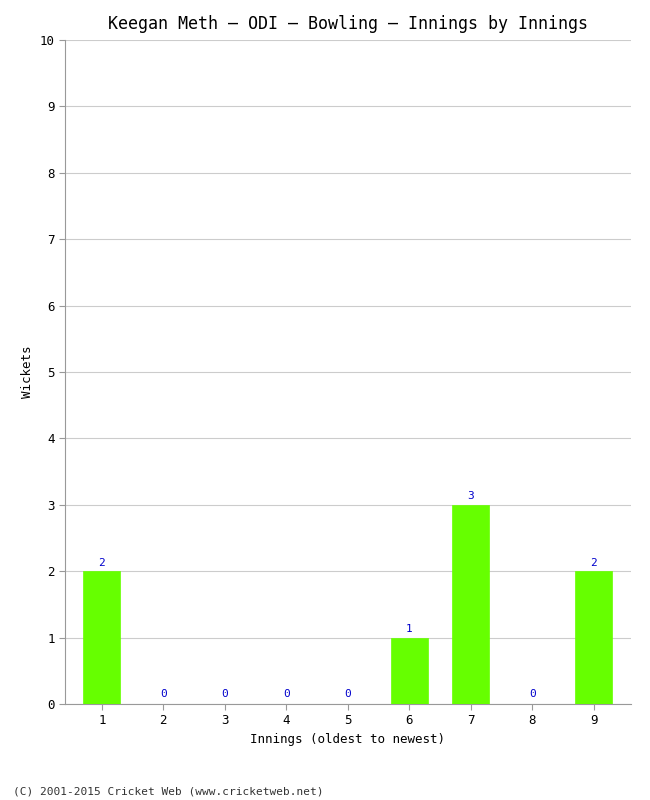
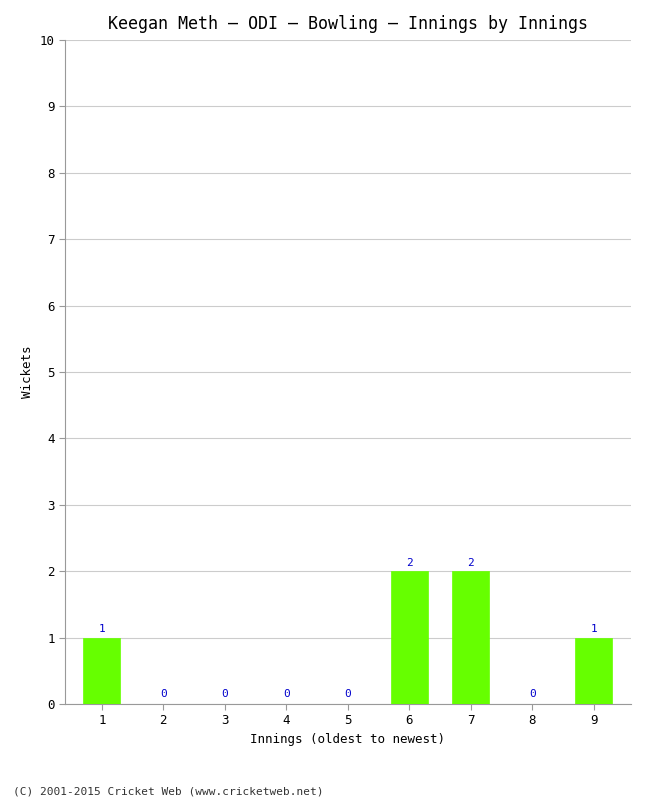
1: 2 -> 1
6: 1 -> 2
7: 3 -> 2
9: 2 -> 1
